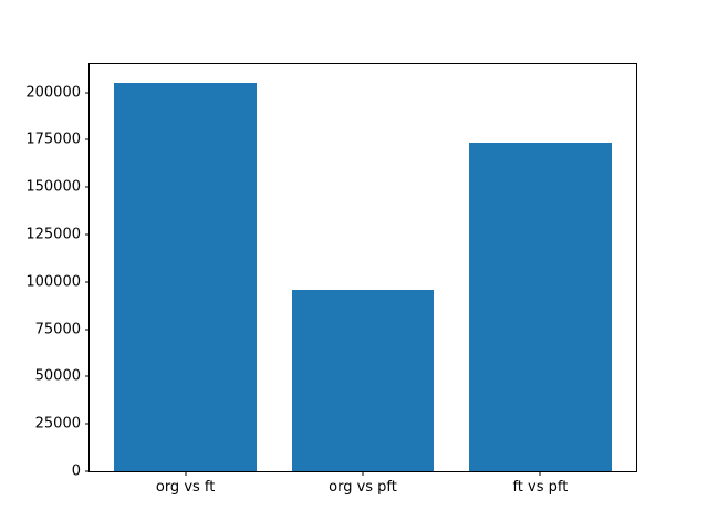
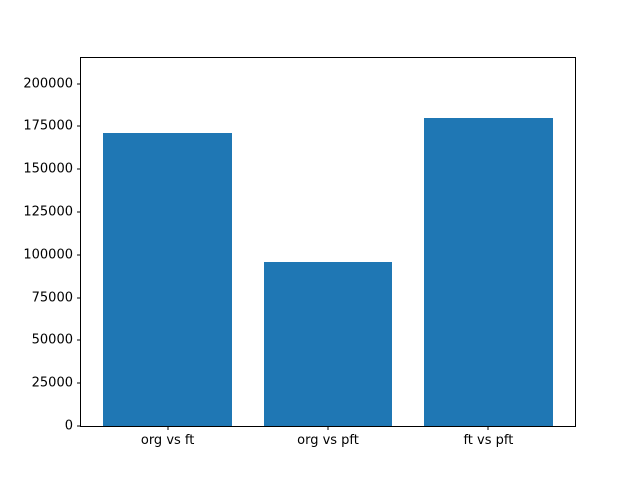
org vs ft: 205000 -> 171000
ft vs pft: 174000 -> 180000
